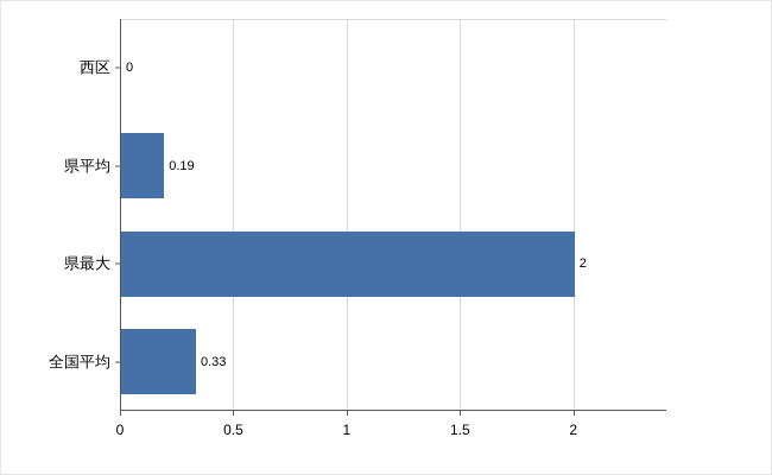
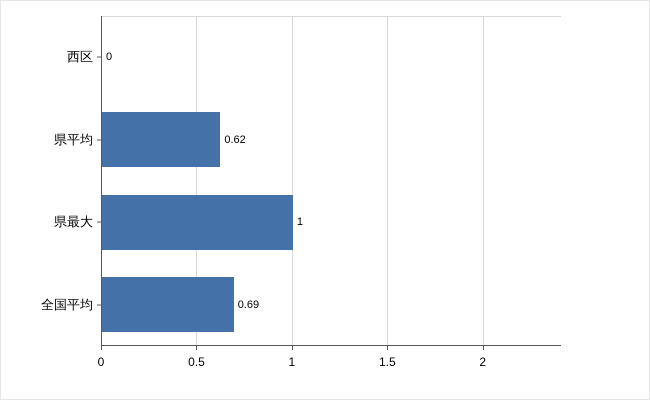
県平均: 0.19 -> 0.62
県最大: 2 -> 1
全国平均: 0.33 -> 0.69
